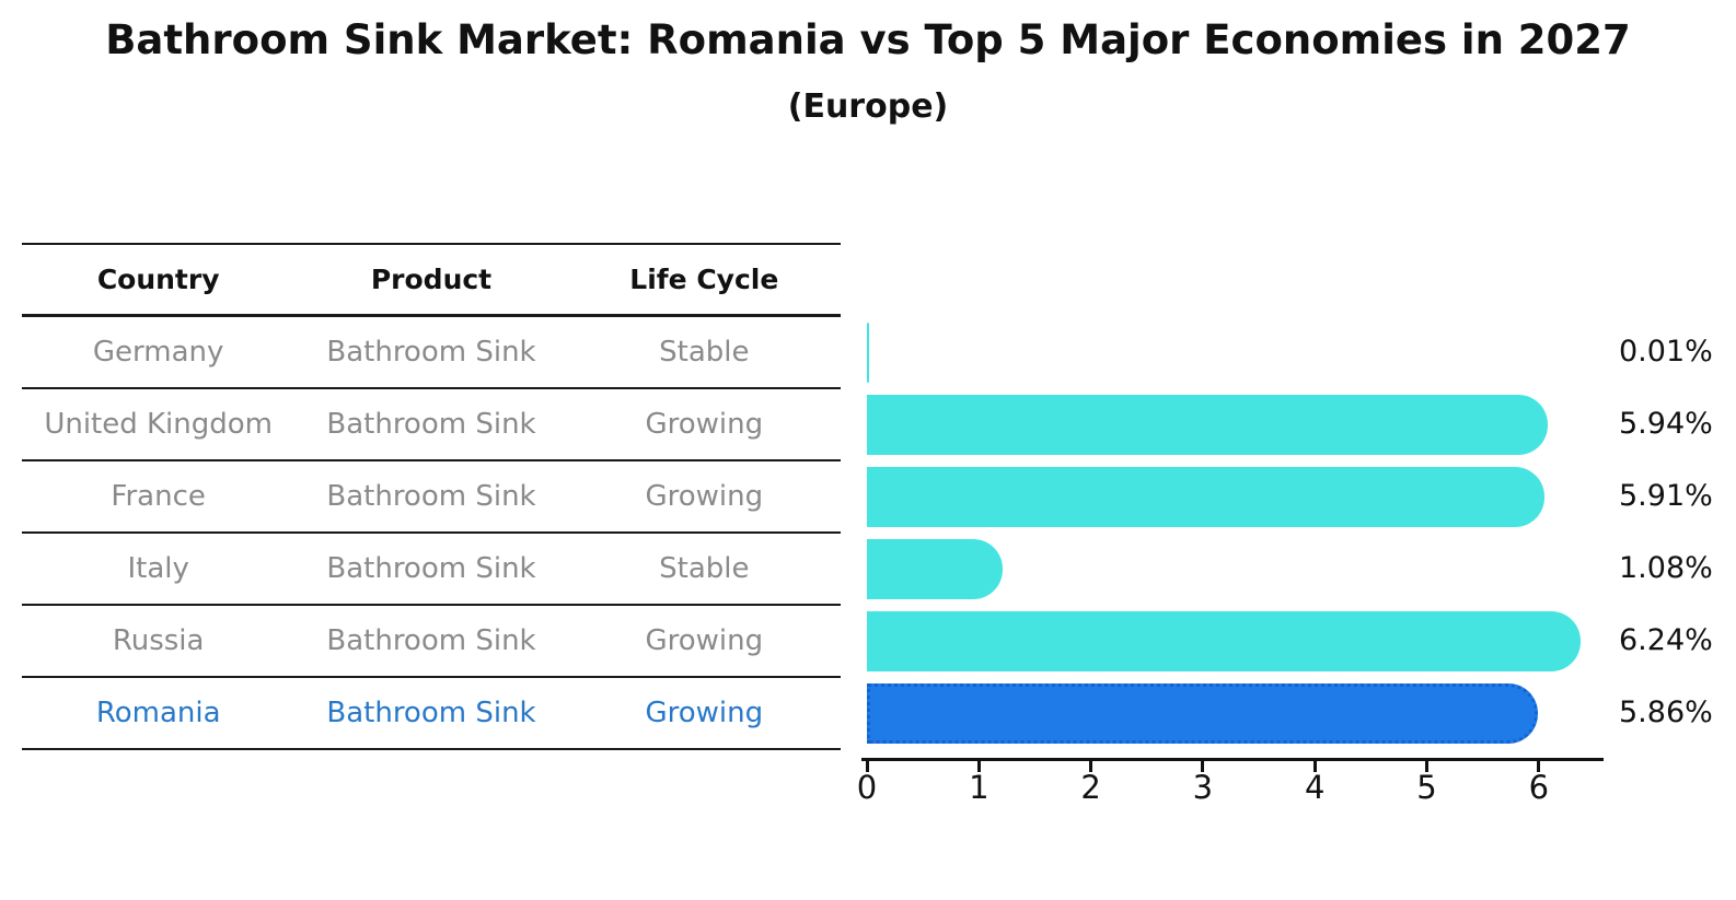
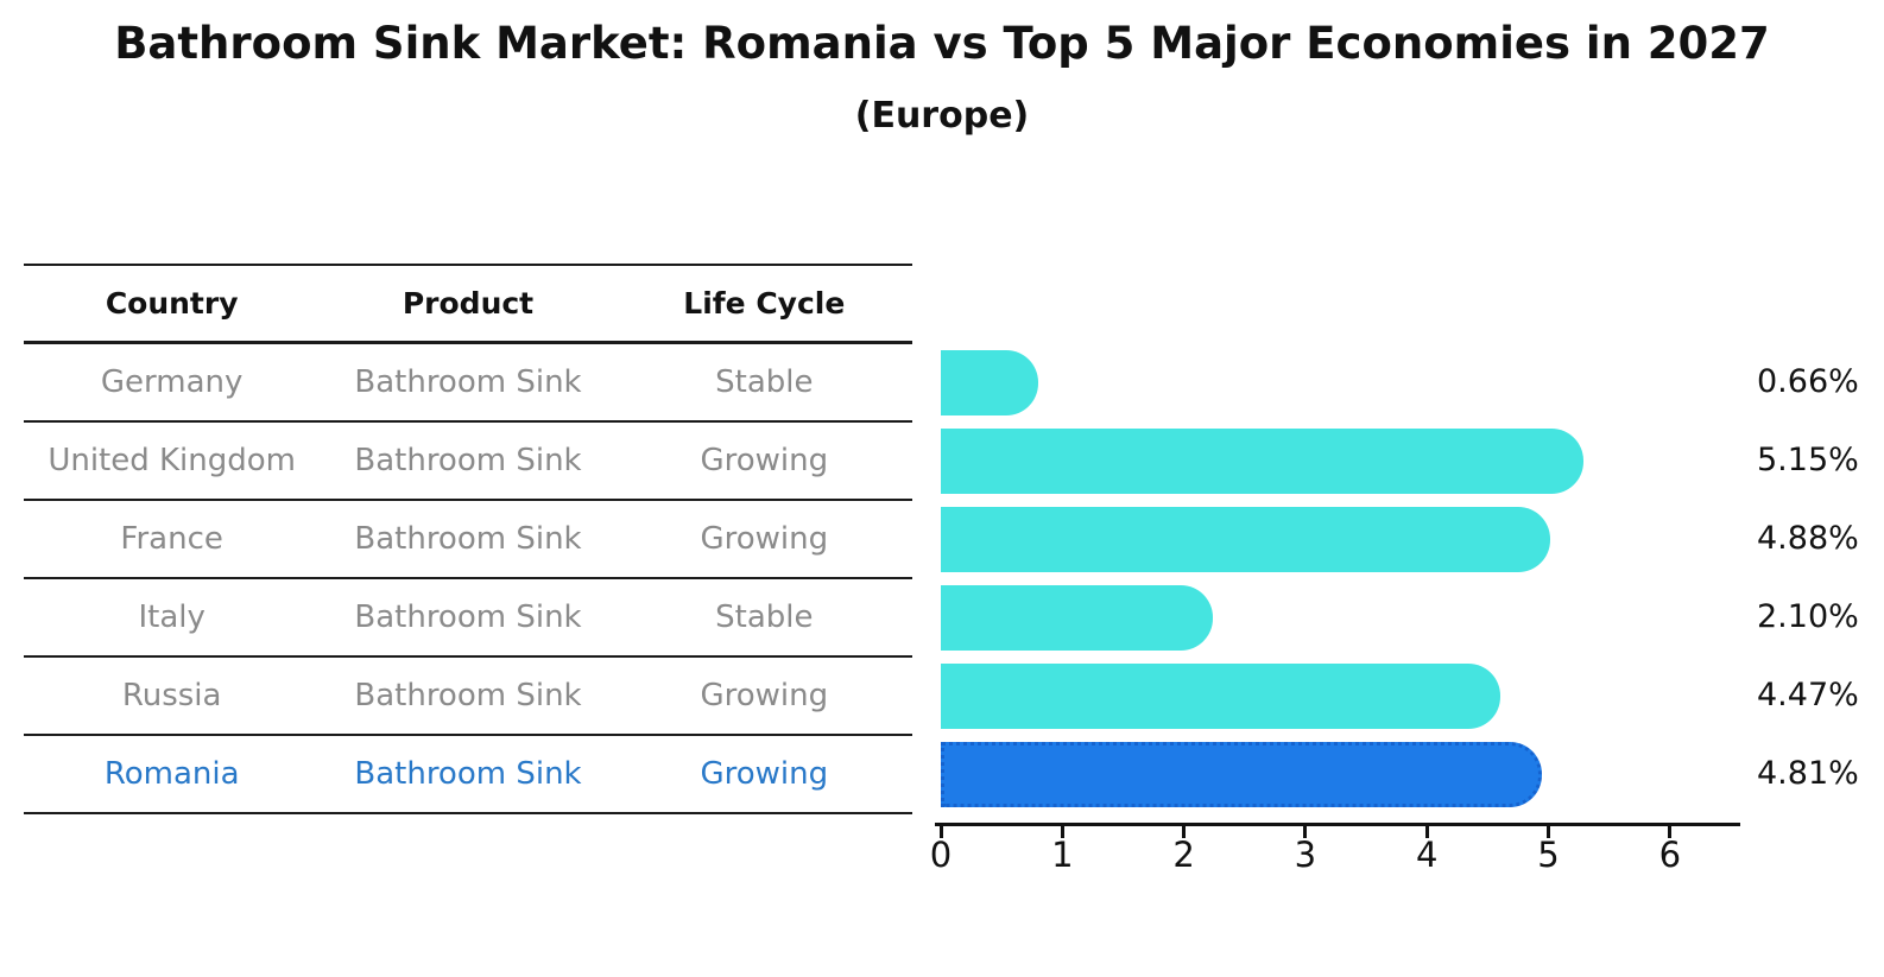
Germany: 0.01% -> 0.66%
United Kingdom: 5.94% -> 5.15%
France: 5.91% -> 4.88%
Italy: 1.08% -> 2.10%
Russia: 6.24% -> 4.47%
Romania: 5.86% -> 4.81%
